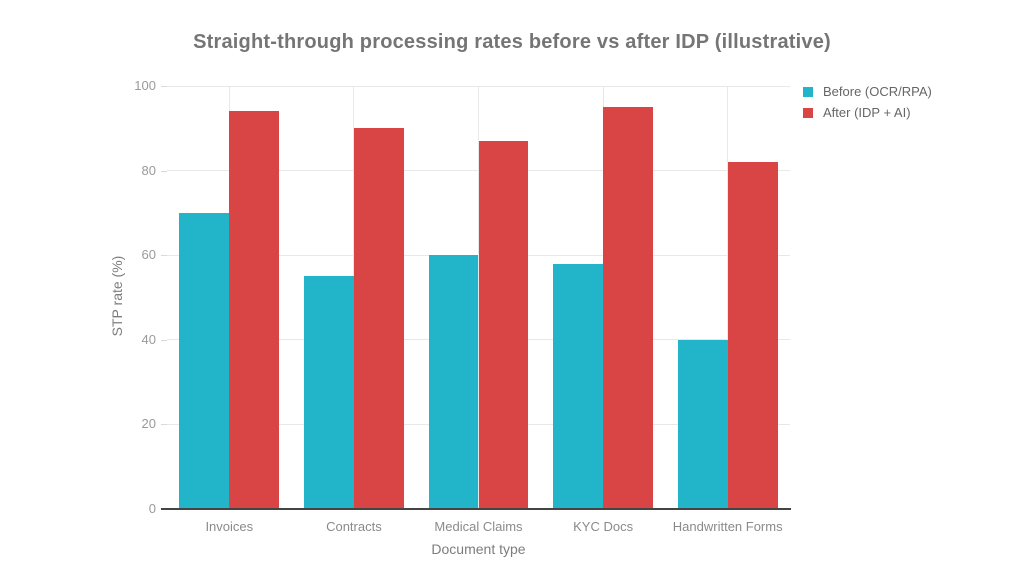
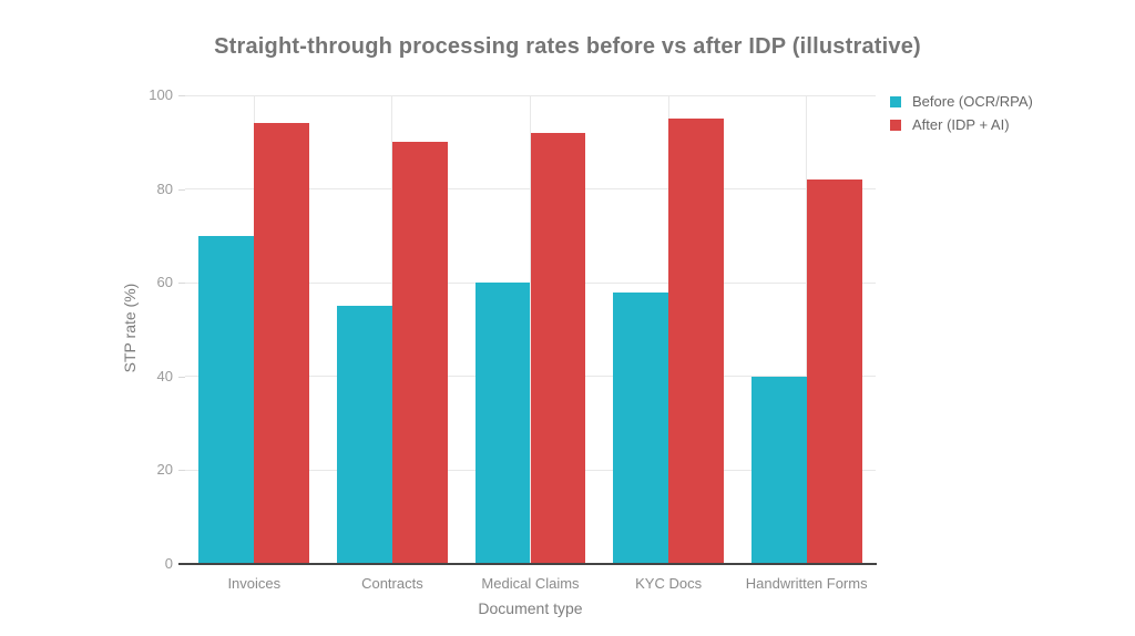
After (IDP + AI)/Medical Claims: 87 -> 92
